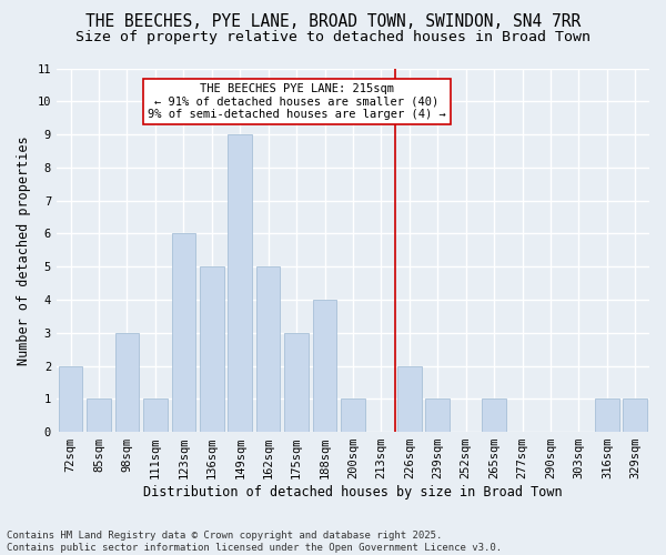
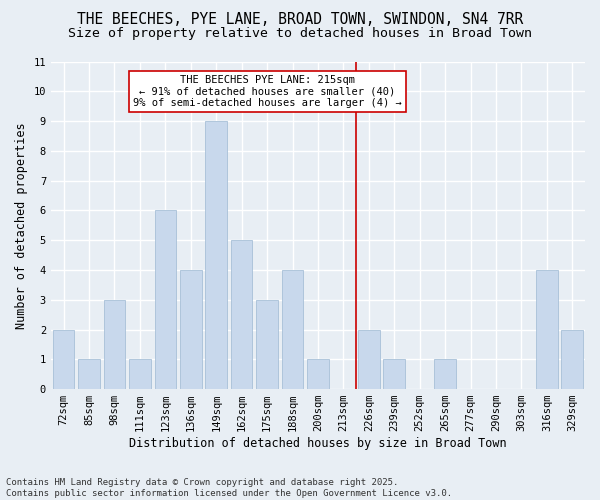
136sqm: 5 -> 4
316sqm: 1 -> 4
329sqm: 1 -> 2
